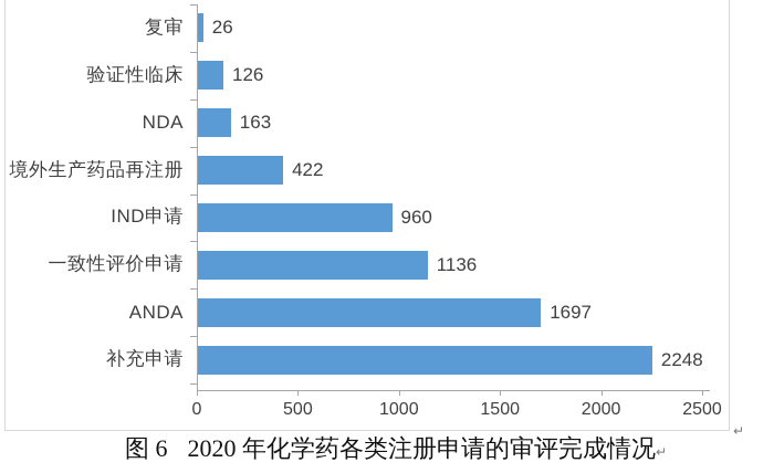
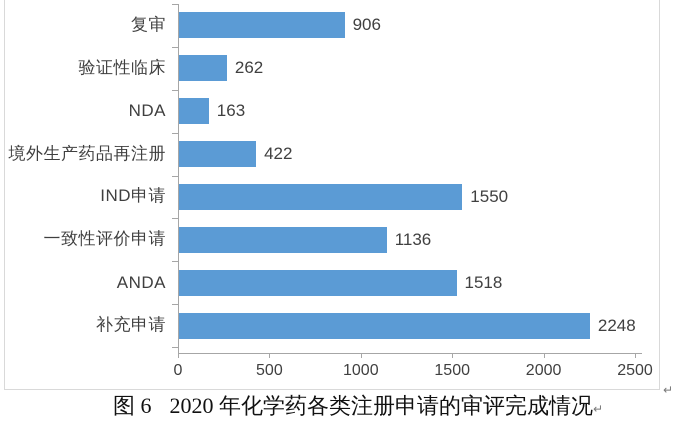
复审: 26 -> 906
验证性临床: 126 -> 262
IND申请: 960 -> 1550
ANDA: 1697 -> 1518
